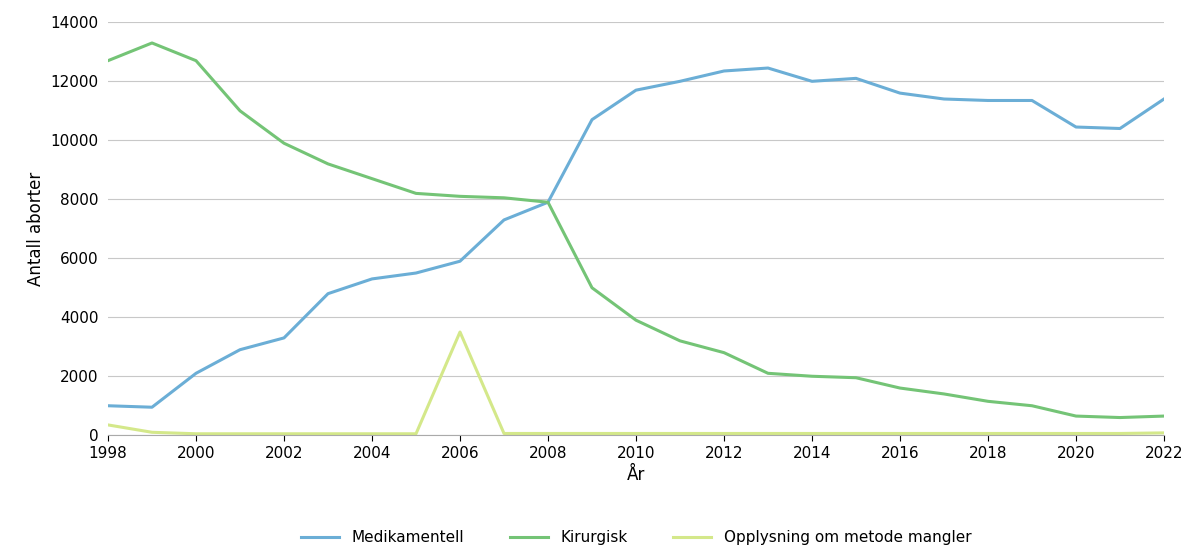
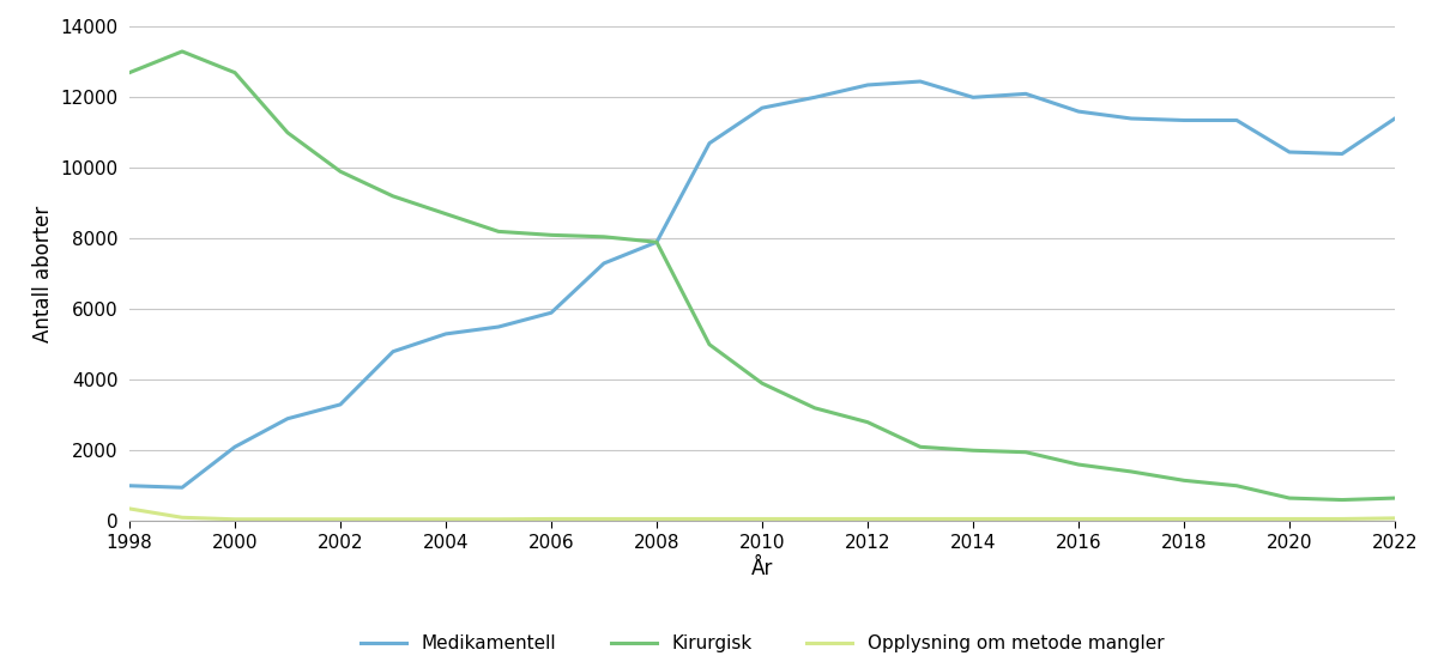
Opplysning om metode mangler/2006: 3500 -> 60
